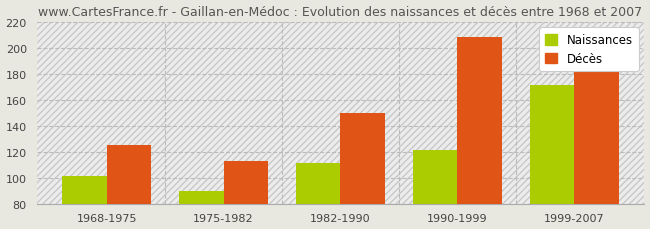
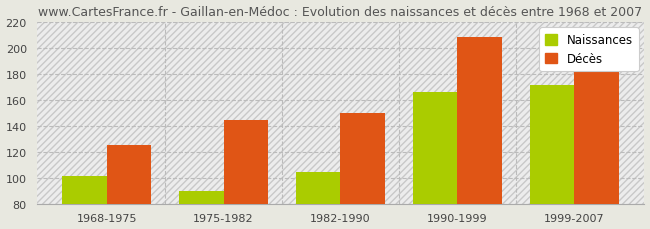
Décès/1975-1982: 113 -> 144
Naissances/1982-1990: 111 -> 104
Naissances/1990-1999: 121 -> 166
